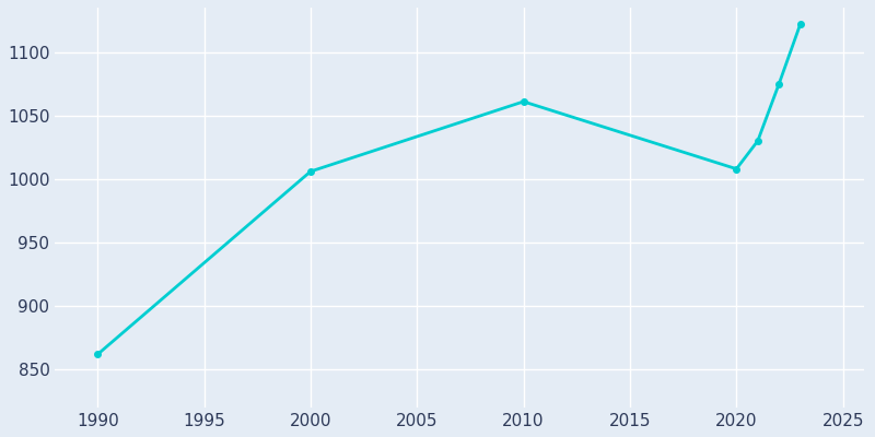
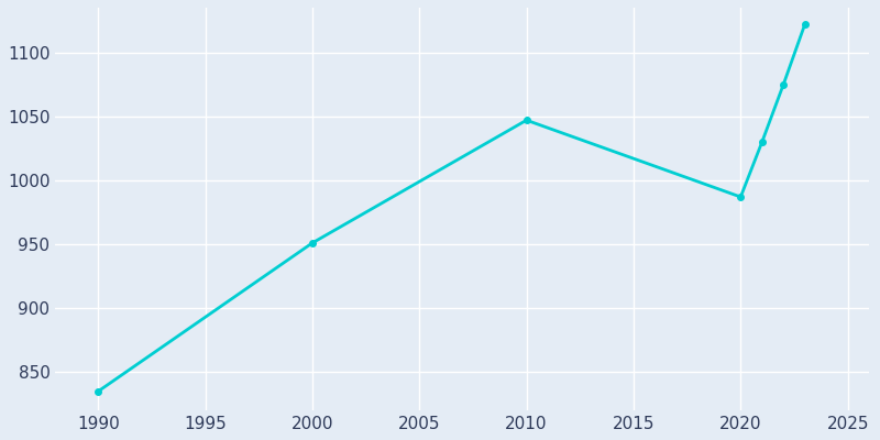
1990: 862 -> 835
2000: 1006 -> 951
2010: 1061 -> 1047
2020: 1008 -> 987
